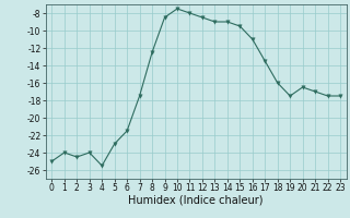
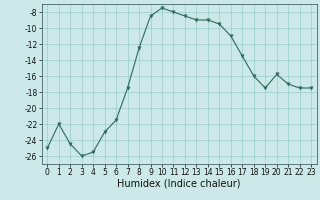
1: -24.0 -> -22.0
3: -24.0 -> -26.0
20: -16.5 -> -15.8
